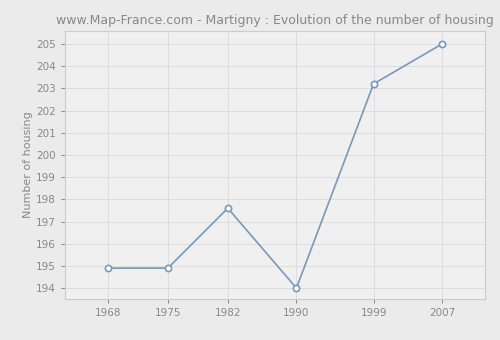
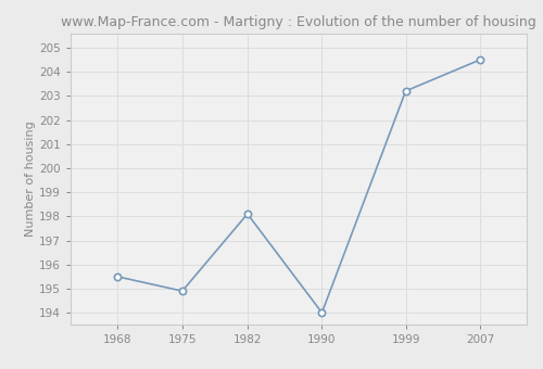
1968: 194.9 -> 195.5
1982: 197.6 -> 198.1
2007: 205.0 -> 204.5
